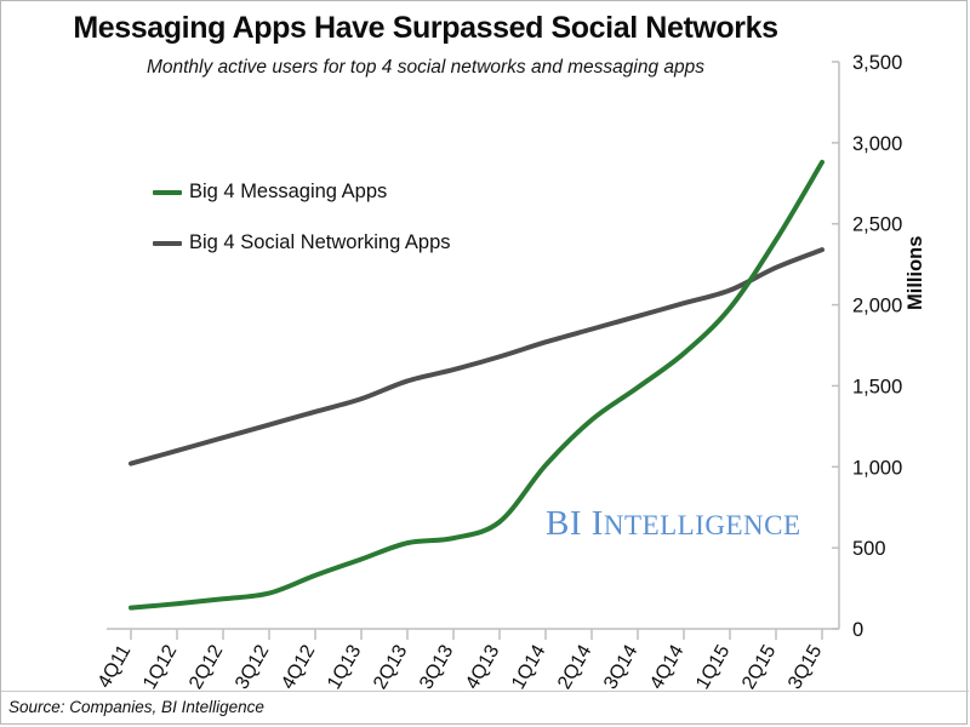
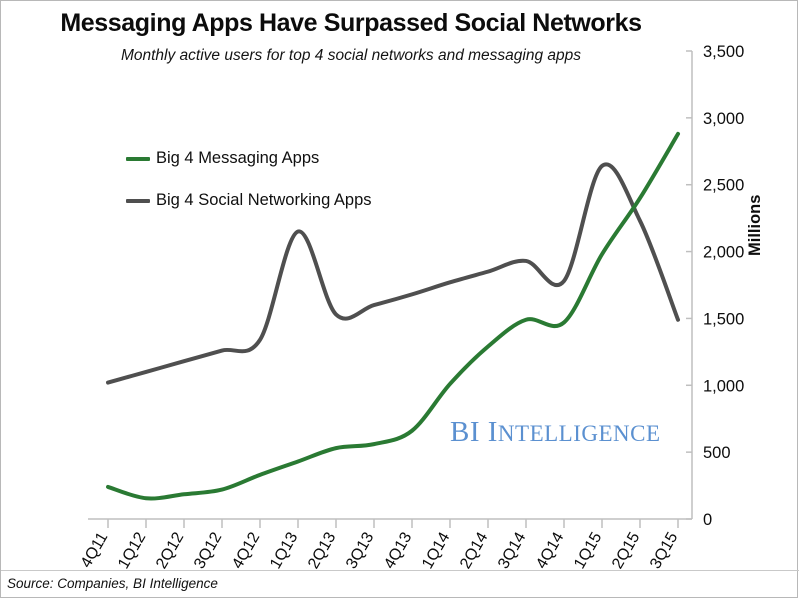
Big 4 Messaging Apps/4Q11: 130 -> 240
Big 4 Social Networking Apps/1Q13: 1420 -> 2150
Big 4 Messaging Apps/4Q14: 1700 -> 1470
Big 4 Social Networking Apps/4Q14: 2010 -> 1780
Big 4 Social Networking Apps/1Q15: 2090 -> 2640
Big 4 Social Networking Apps/3Q15: 2340 -> 1490
